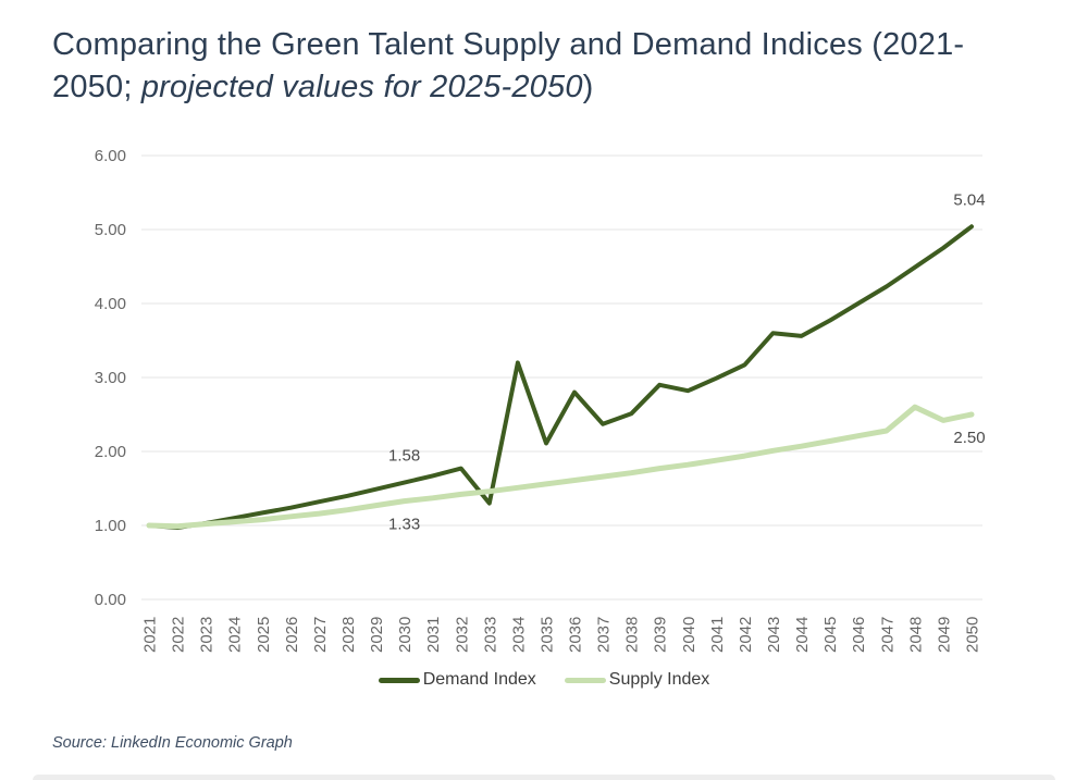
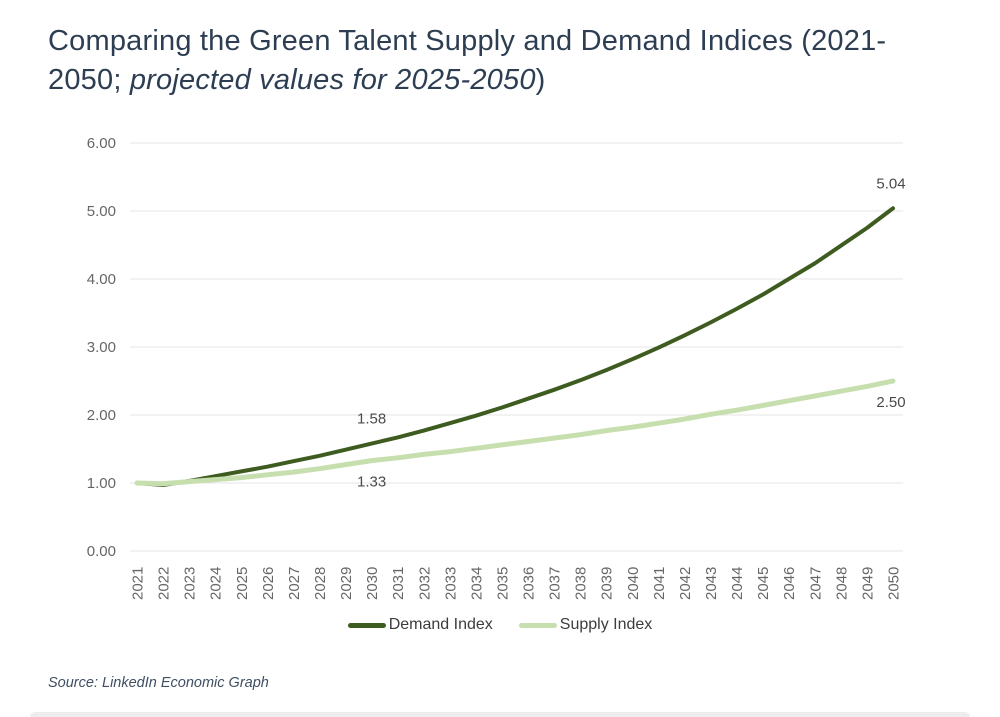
Demand Index/2033: 1.3 -> 1.9
Demand Index/2034: 3.2 -> 2.0
Demand Index/2036: 2.8 -> 2.2
Demand Index/2039: 2.9 -> 2.7
Demand Index/2043: 3.6 -> 3.4
Supply Index/2048: 2.6 -> 2.4
